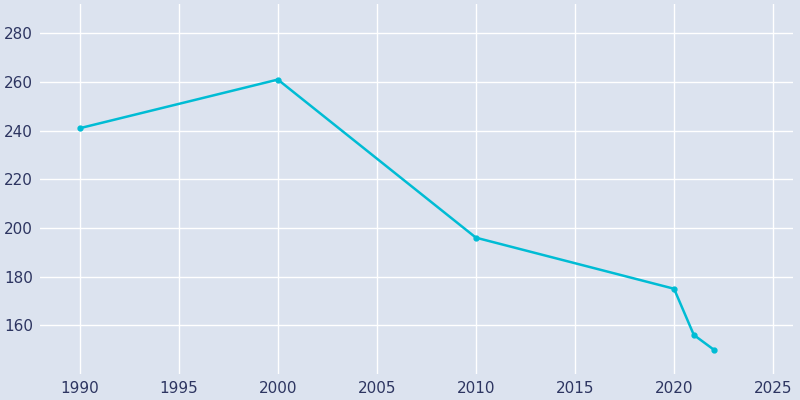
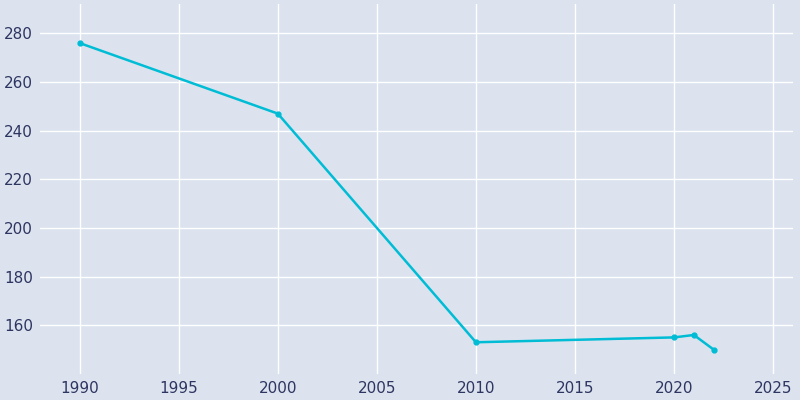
1990: 241 -> 276
2000: 261 -> 247
2010: 196 -> 153
2020: 175 -> 155
